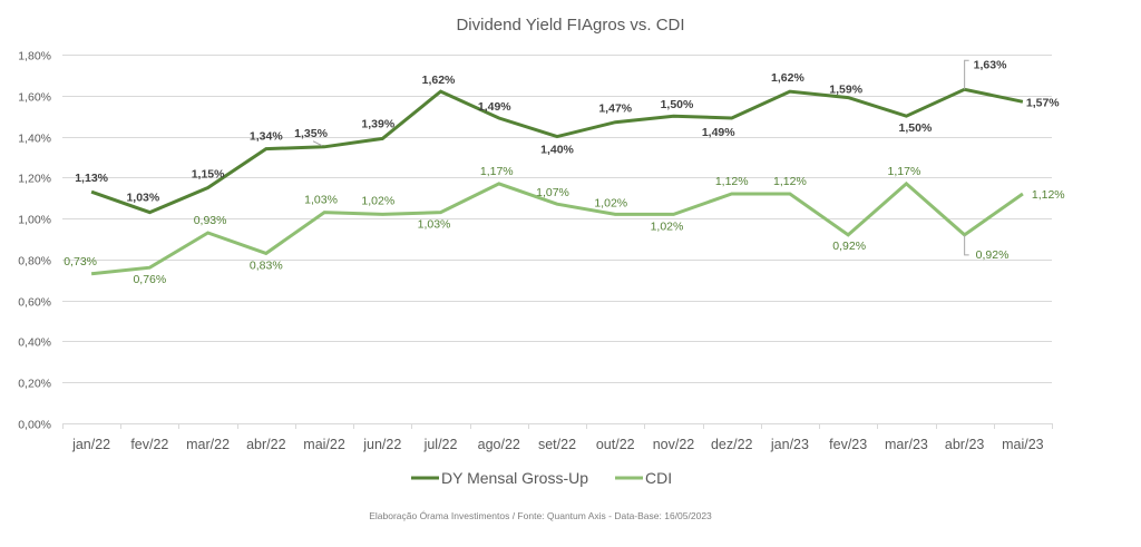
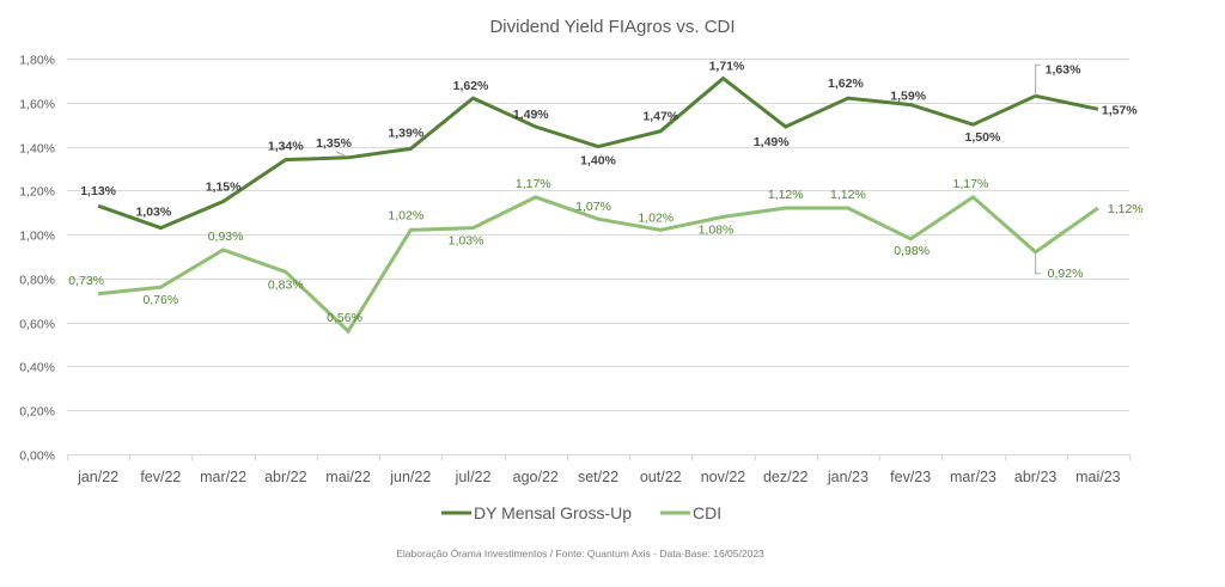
CDI/mai/22: 1,03% -> 0,56%
DY Mensal Gross-Up/nov/22: 1,50% -> 1,71%
CDI/nov/22: 1,02% -> 1,08%
CDI/fev/23: 0,92% -> 0,98%
